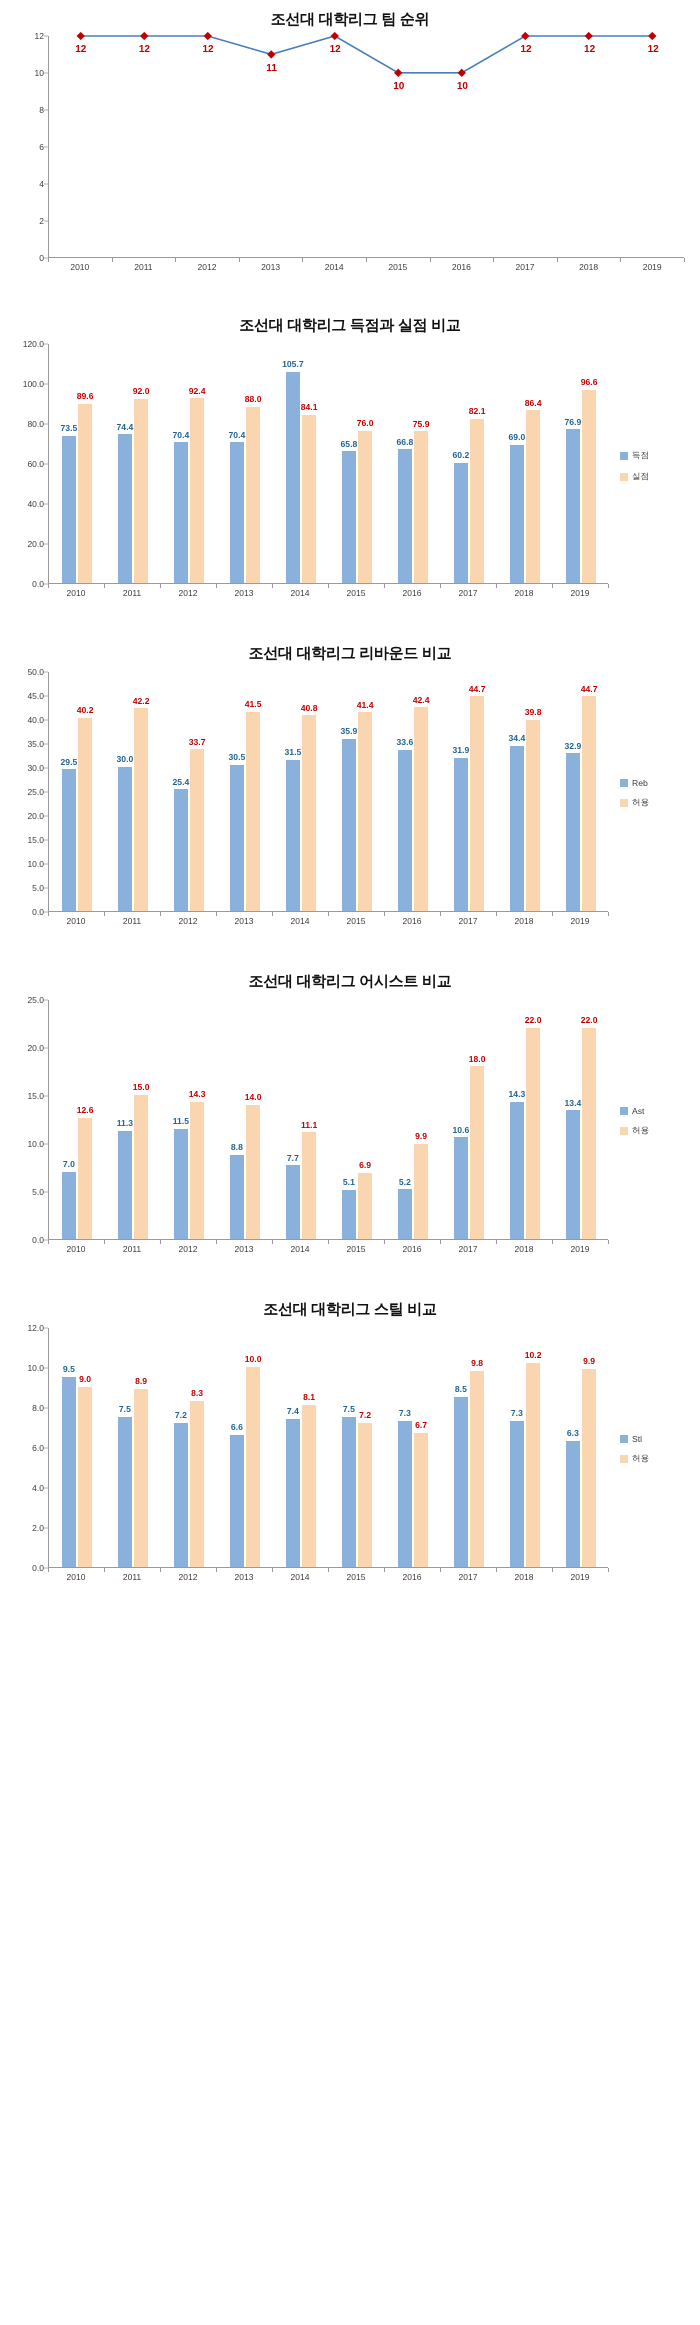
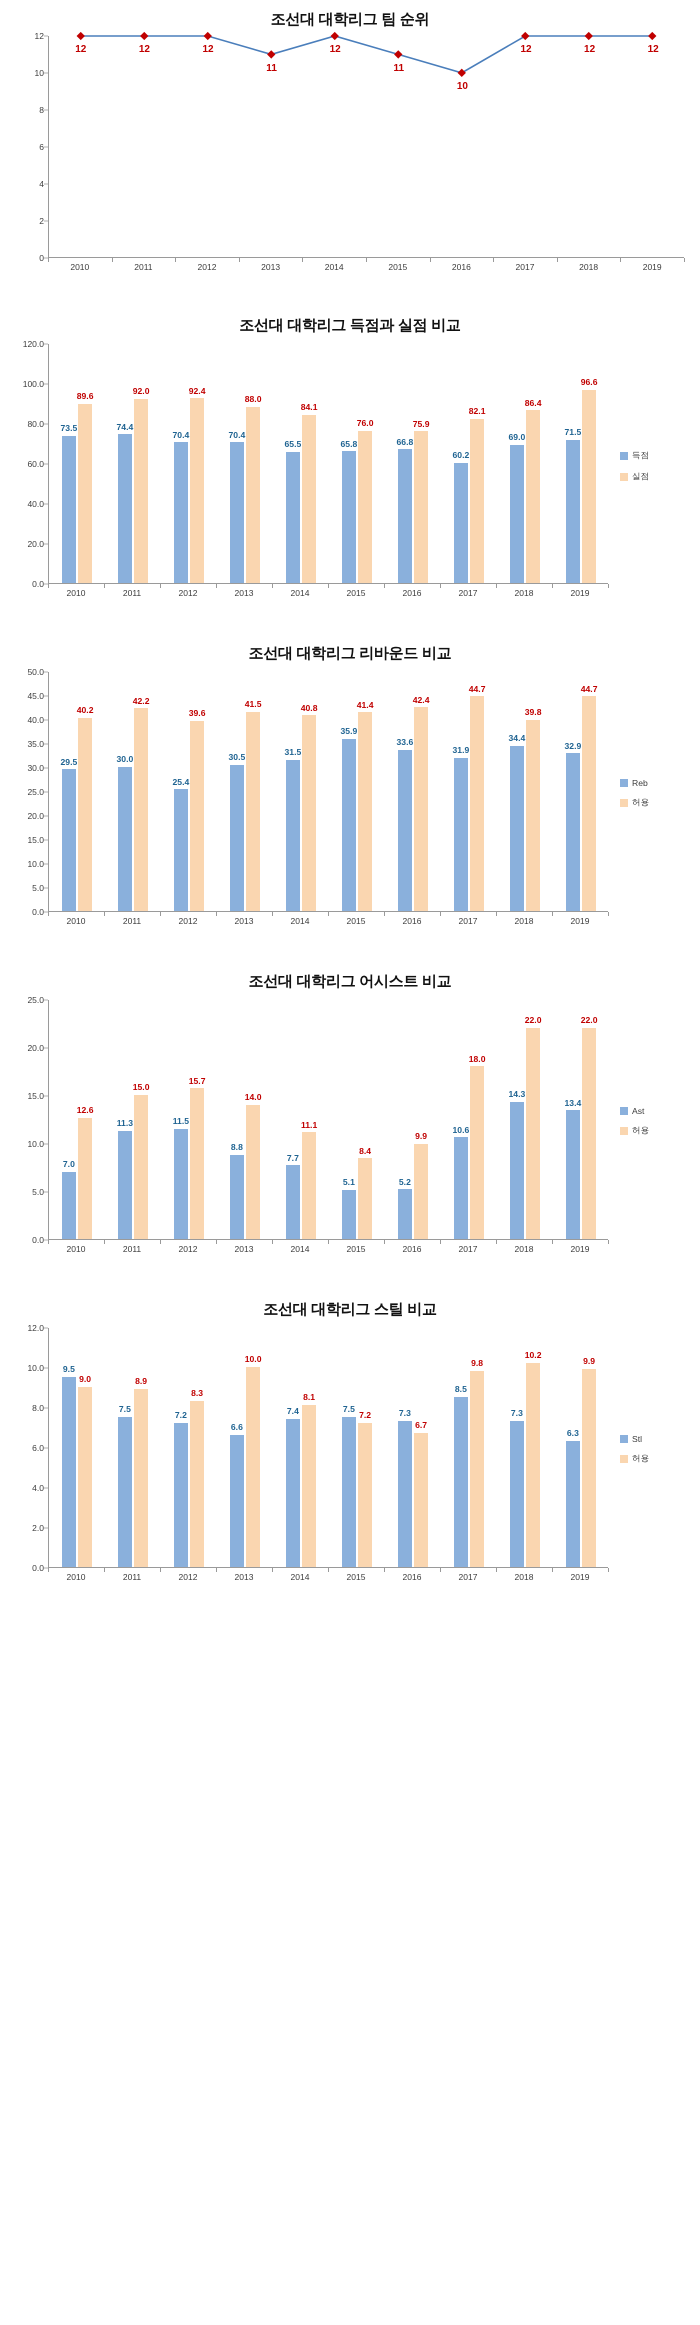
조선대 대학리그 팀 순위/2015: 10 -> 11
조선대 대학리그 득점과 실점 비교/득점/2014: 105.7 -> 65.5
조선대 대학리그 득점과 실점 비교/득점/2019: 76.9 -> 71.5
조선대 대학리그 리바운드 비교/허용/2012: 33.7 -> 39.6
조선대 대학리그 어시스트 비교/허용/2012: 14.3 -> 15.7
조선대 대학리그 어시스트 비교/허용/2015: 6.9 -> 8.4
